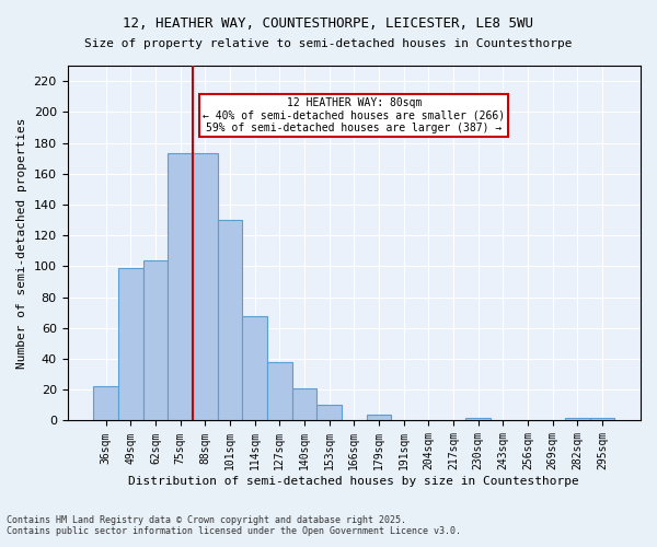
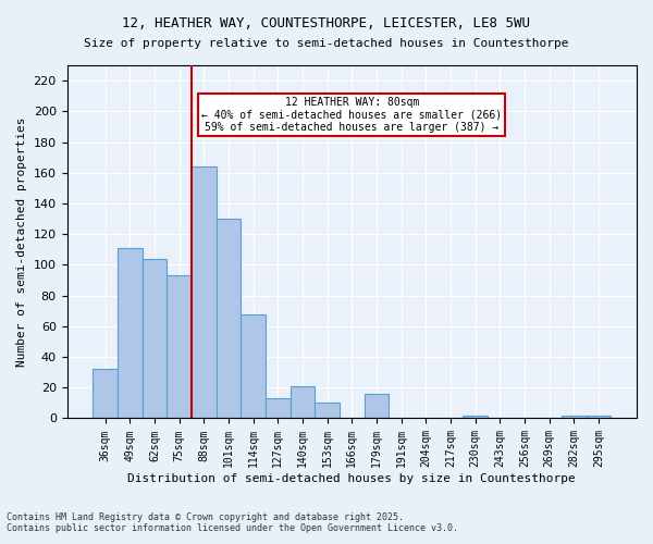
36sqm: 22 -> 32
49sqm: 99 -> 111
75sqm: 173 -> 93
88sqm: 173 -> 164
127sqm: 38 -> 13
179sqm: 4 -> 16
